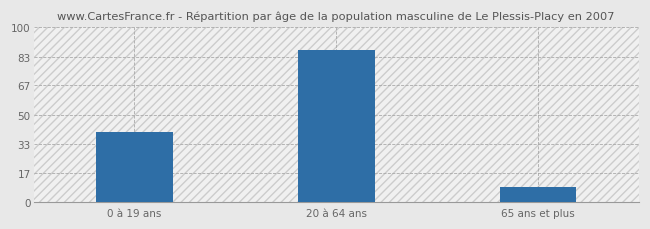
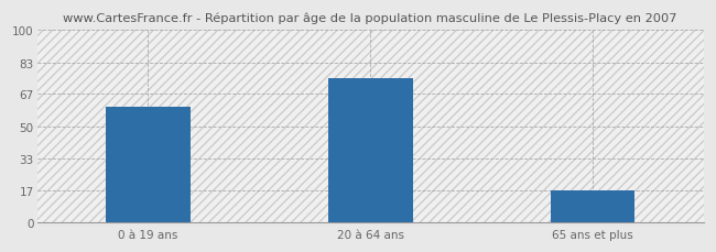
0 à 19 ans: 40 -> 60
20 à 64 ans: 87 -> 75
65 ans et plus: 9 -> 17
